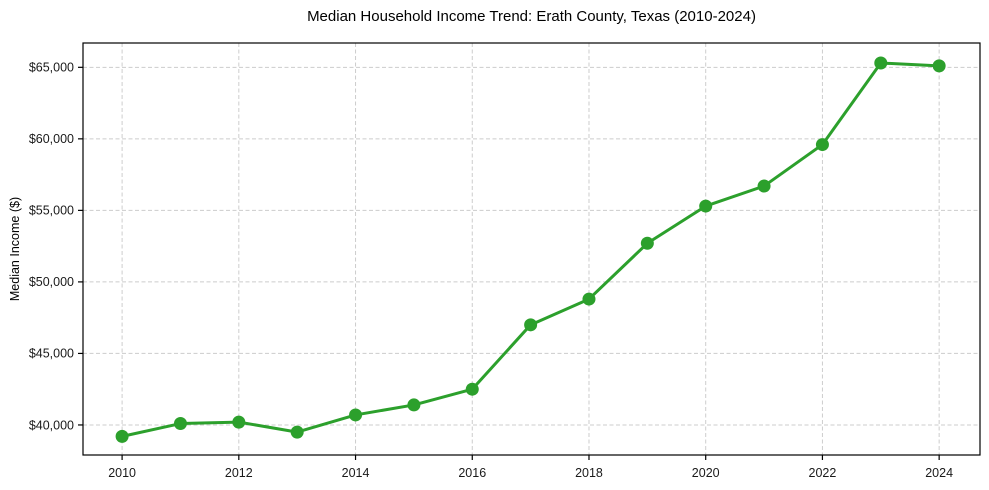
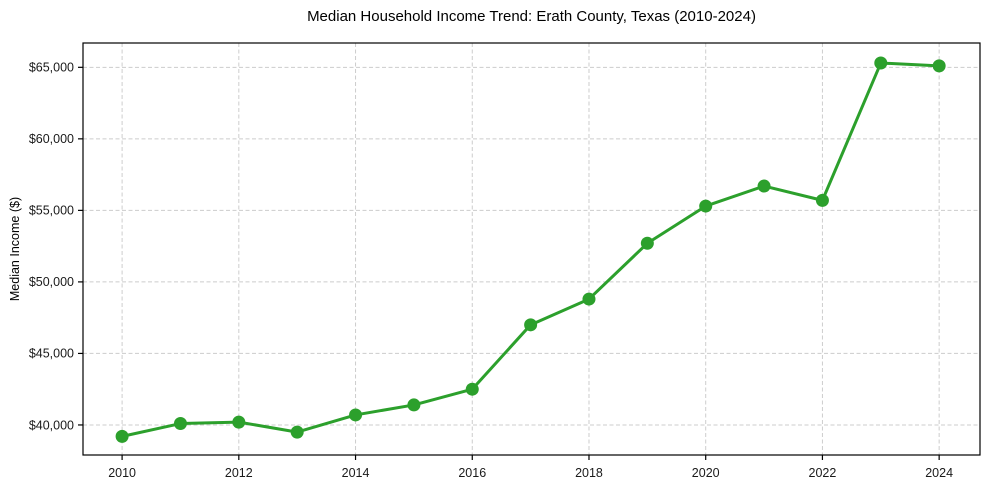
2022: $59600 -> $55700
